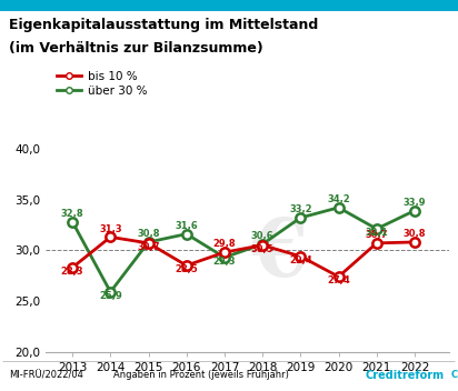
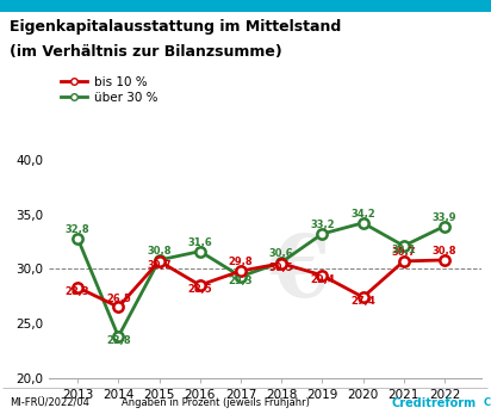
bis 10 %/2014: 31,3 -> 26,5
über 30 %/2014: 25,9 -> 23,8
